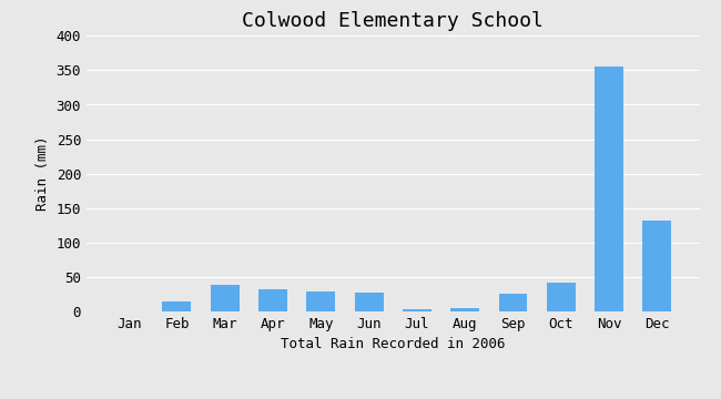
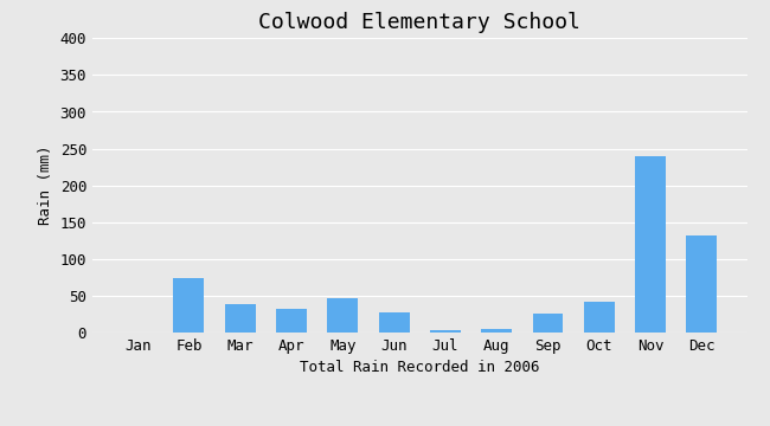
Feb: 14 -> 74
May: 29 -> 46
Nov: 355 -> 240
